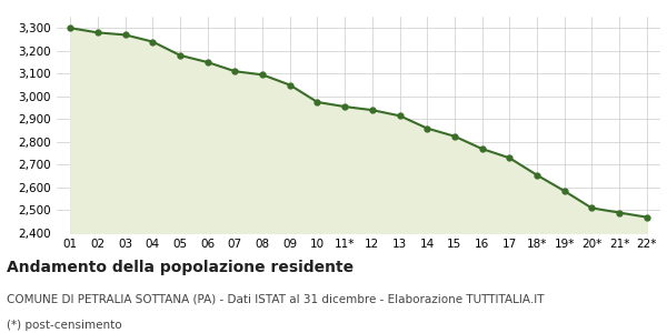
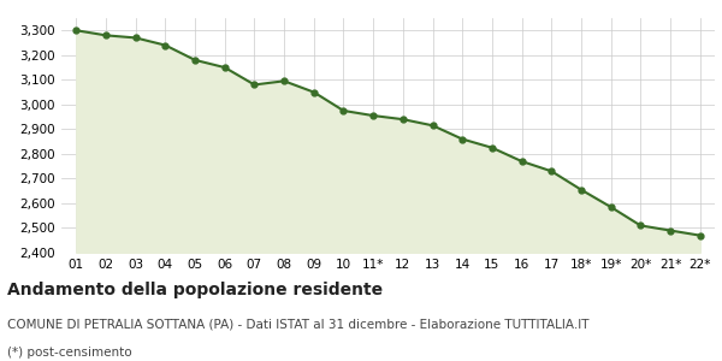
07: 3,110 -> 3,080
